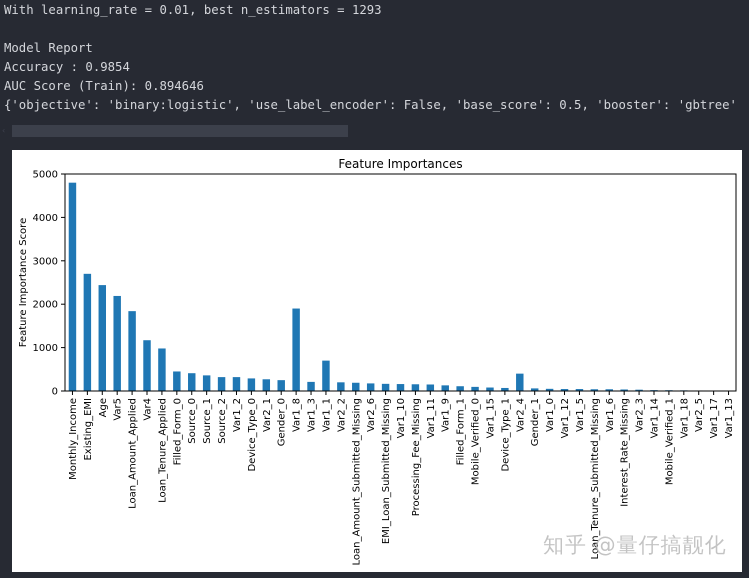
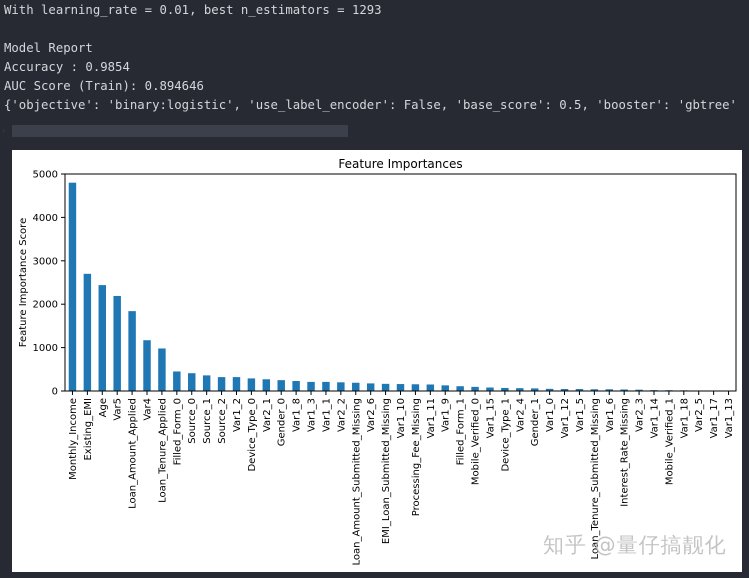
Var1_8: 1900 -> 200
Var1_1: 700 -> 200
Var2_4: 400 -> 100
